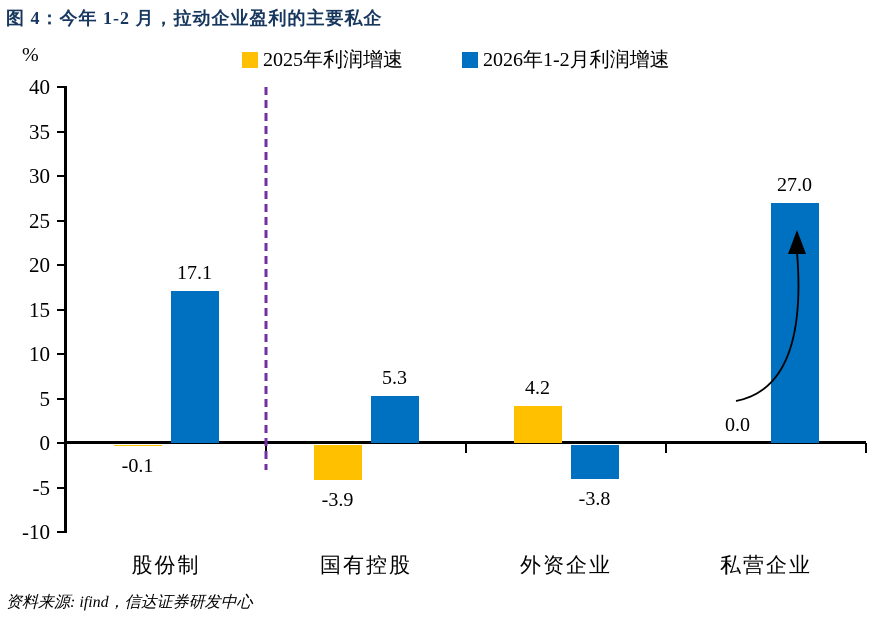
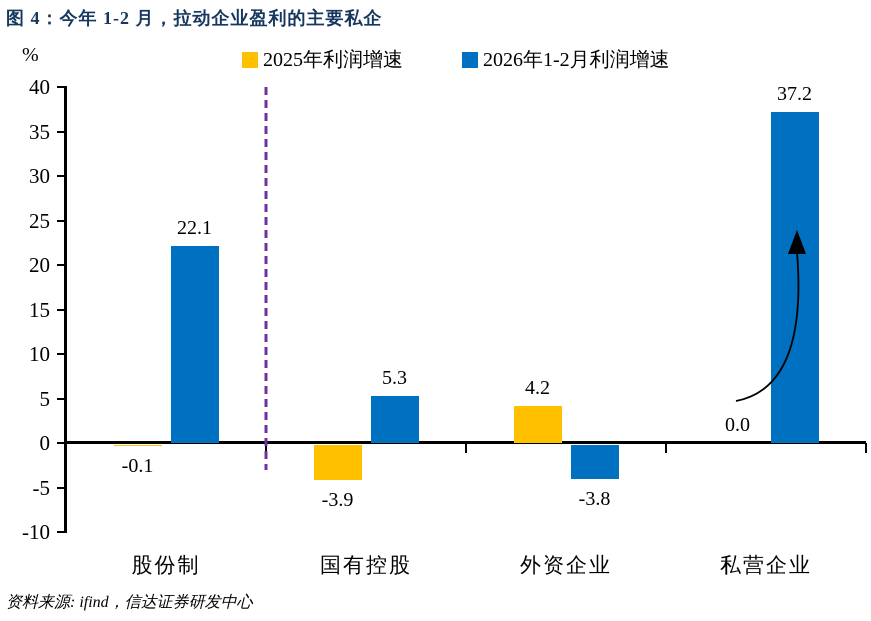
2026年1-2月利润增速/股份制: 17.1 -> 22.1
2026年1-2月利润增速/私营企业: 27.0 -> 37.2
